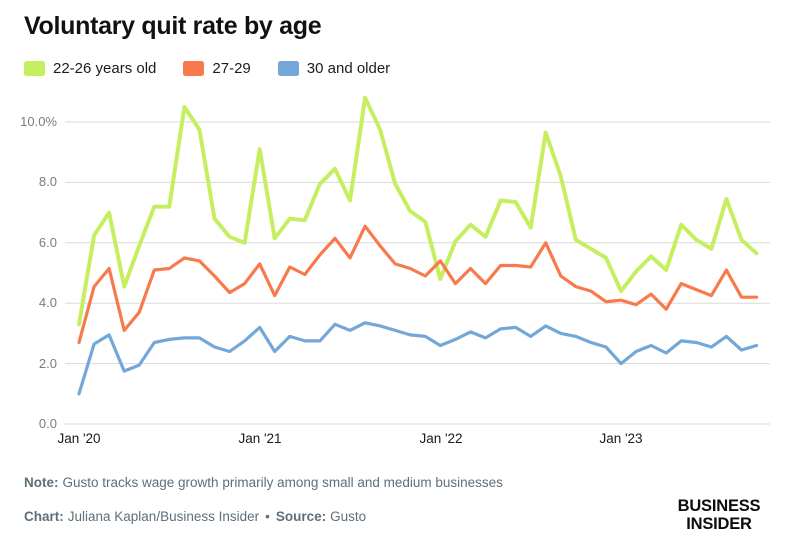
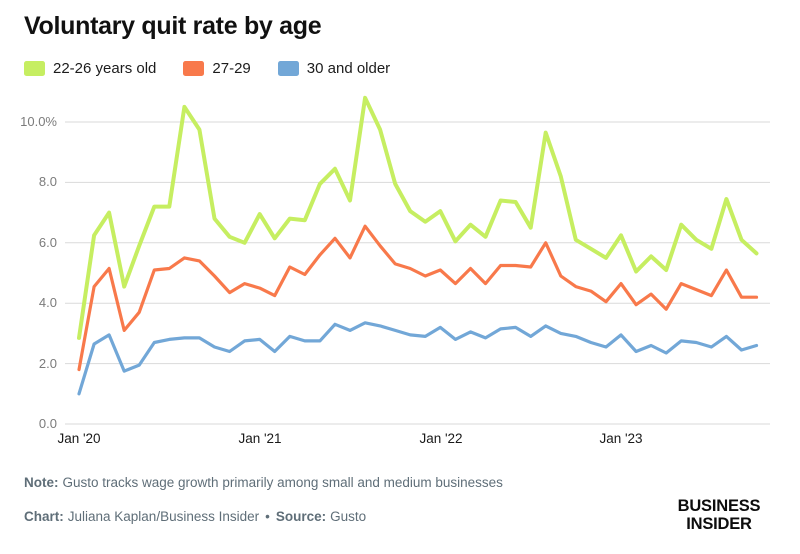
22-26 years old/Jan '20: 3.3% -> 2.9%
27-29/Jan '20: 2.7% -> 1.8%
22-26 years old/Jan '21: 9.1% -> 7.0%
27-29/Jan '21: 5.3% -> 4.5%
30 and older/Jan '21: 3.2% -> 2.8%
22-26 years old/Jan '22: 4.8% -> 7.0%
27-29/Jan '22: 5.4% -> 5.1%
30 and older/Jan '22: 2.6% -> 3.2%
22-26 years old/Jan '23: 4.4% -> 6.2%
27-29/Jan '23: 4.1% -> 4.7%
30 and older/Jan '23: 2.0% -> 3.0%
